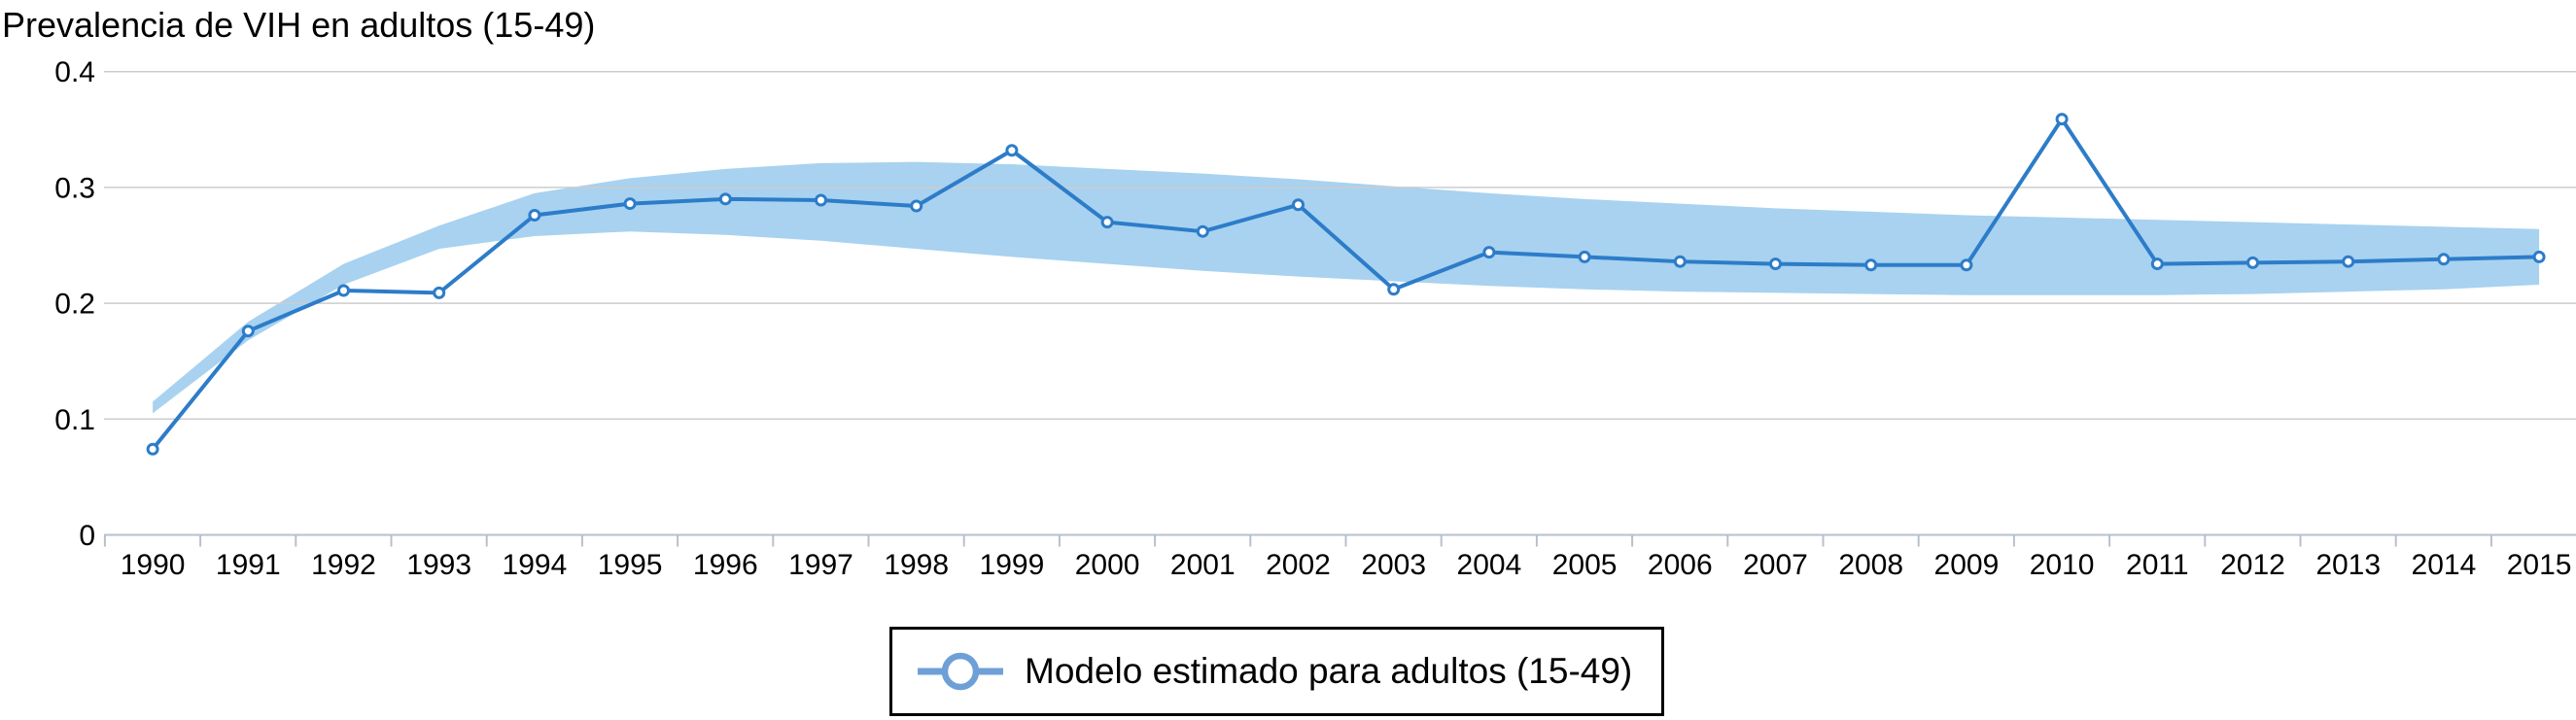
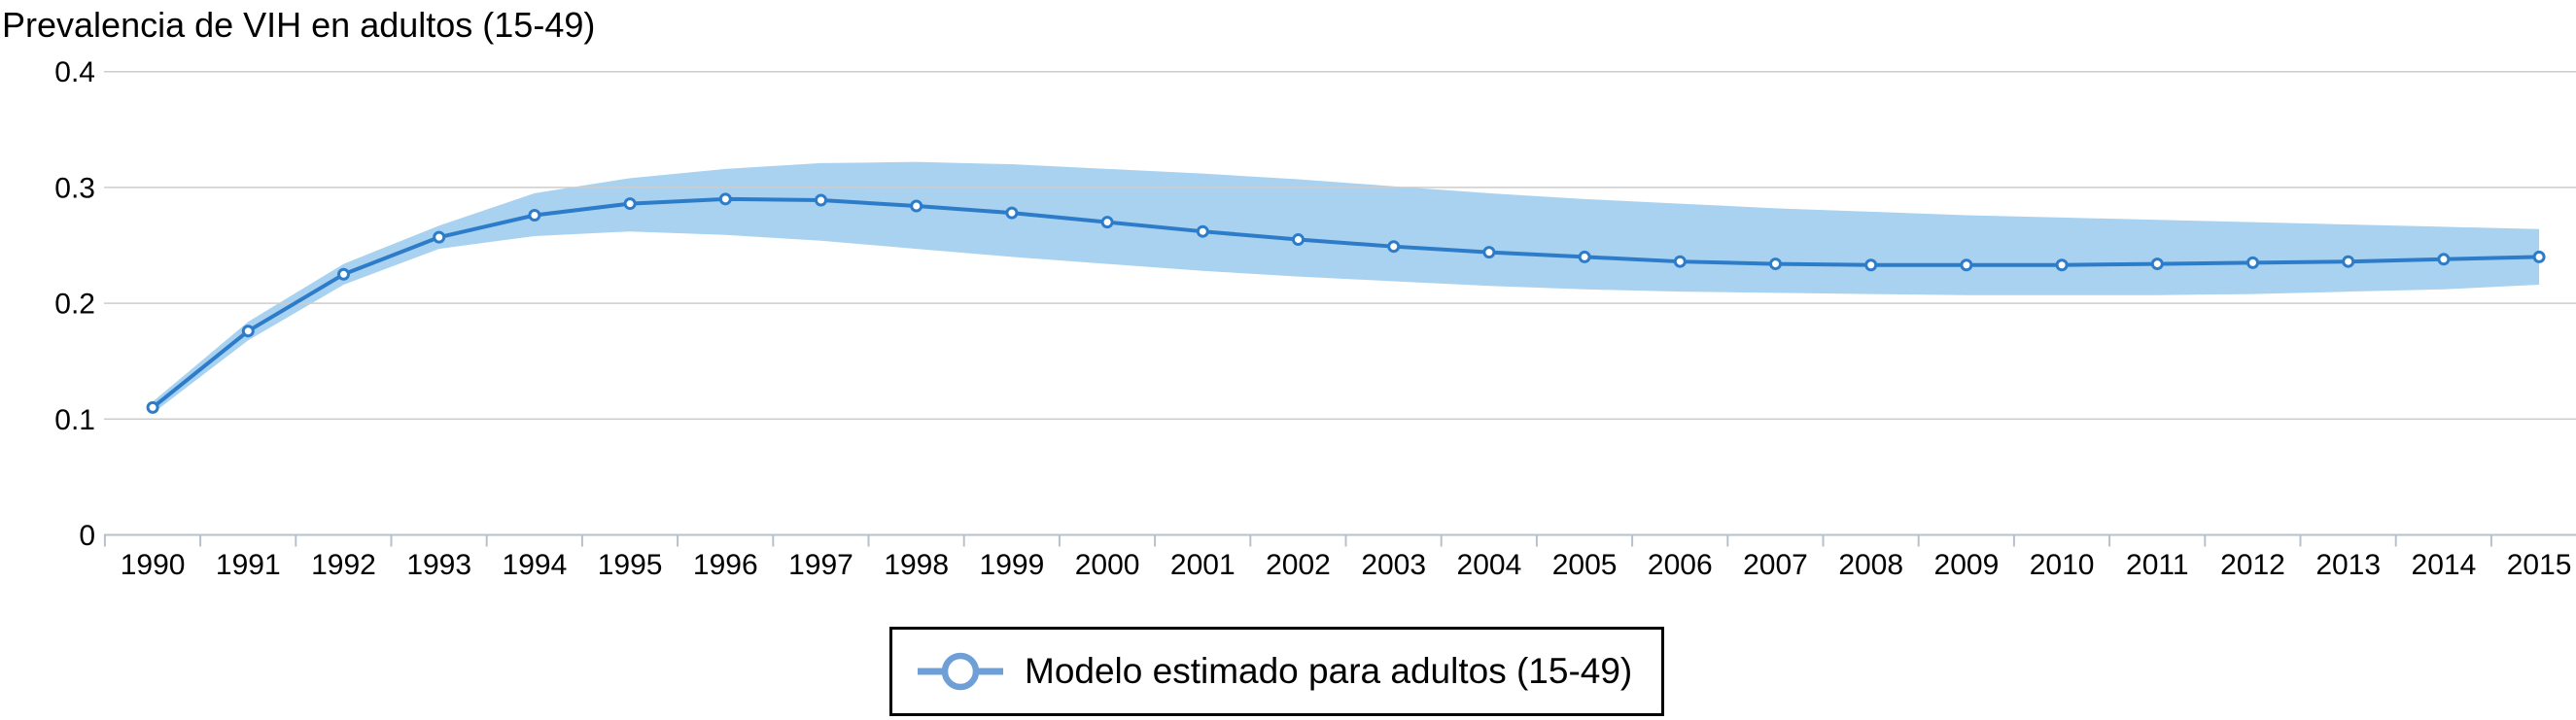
1990: 0.074 -> 0.110
1992: 0.211 -> 0.225
1993: 0.209 -> 0.257
1999: 0.332 -> 0.278
2002: 0.285 -> 0.255
2003: 0.212 -> 0.249
2010: 0.359 -> 0.233
